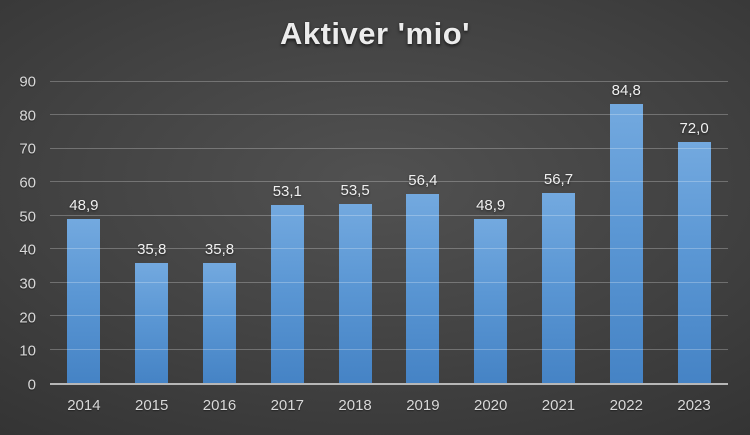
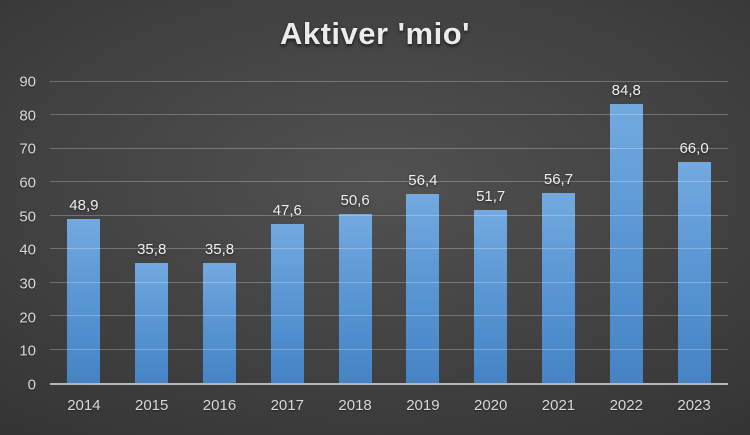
2017: 53,1 -> 47,6
2018: 53,5 -> 50,6
2020: 48,9 -> 51,7
2023: 72,0 -> 66,0
